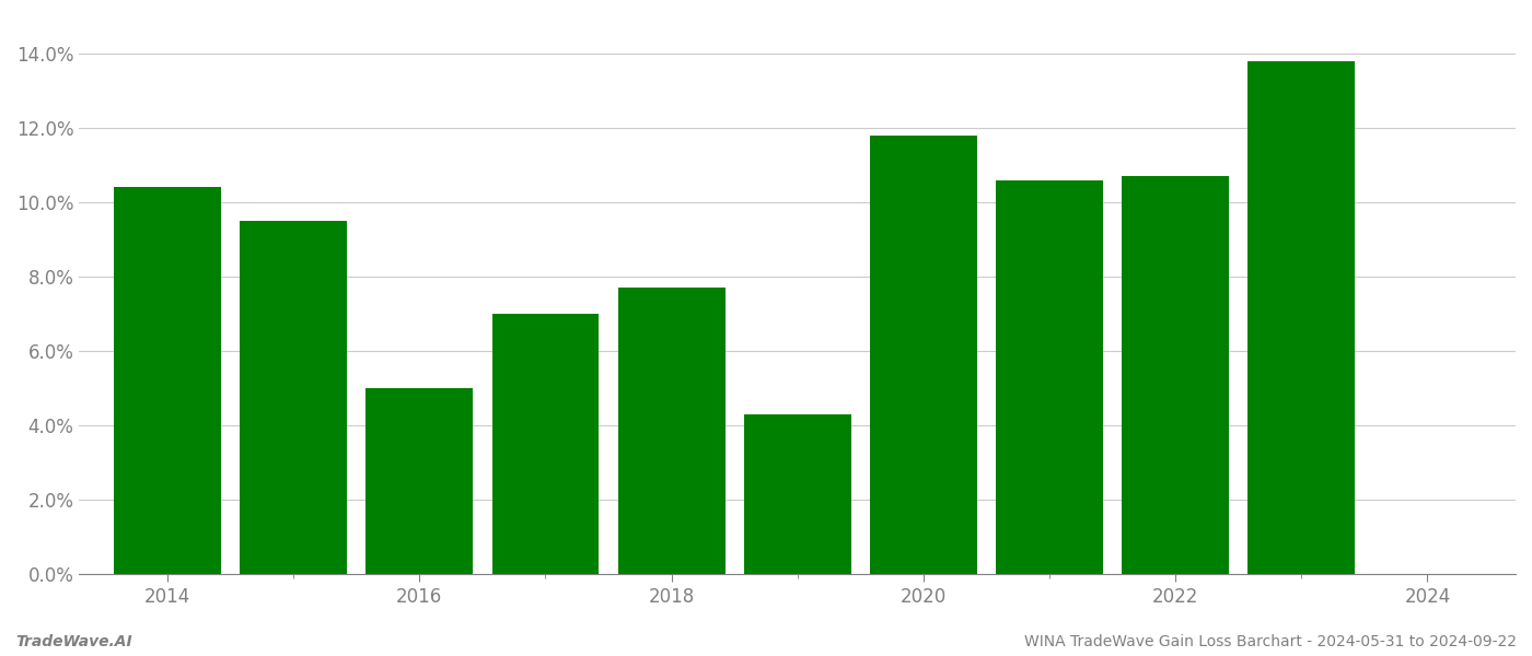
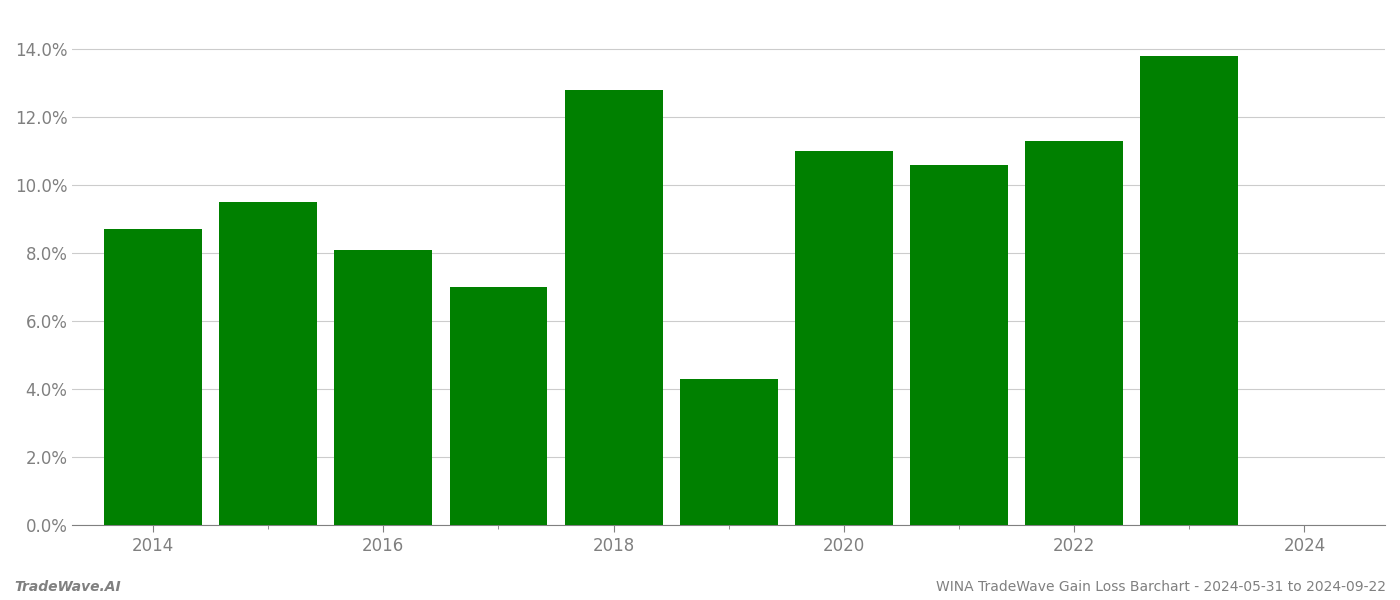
2014: 10.4% -> 8.7%
2016: 5.0% -> 8.1%
2018: 7.7% -> 12.8%
2020: 11.8% -> 11.0%
2022: 10.7% -> 11.3%
